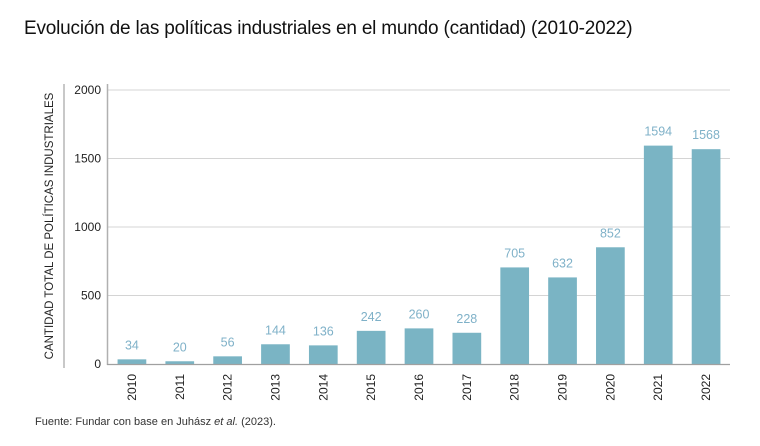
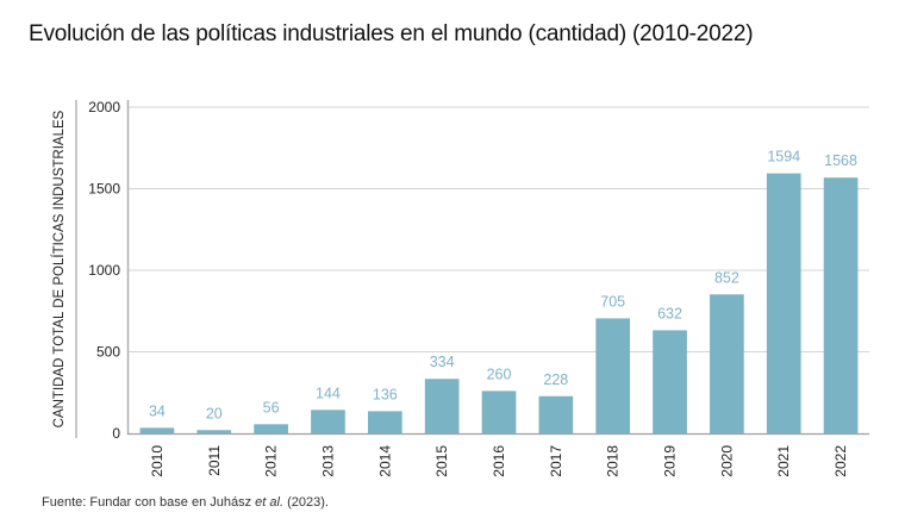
2015: 242 -> 334
